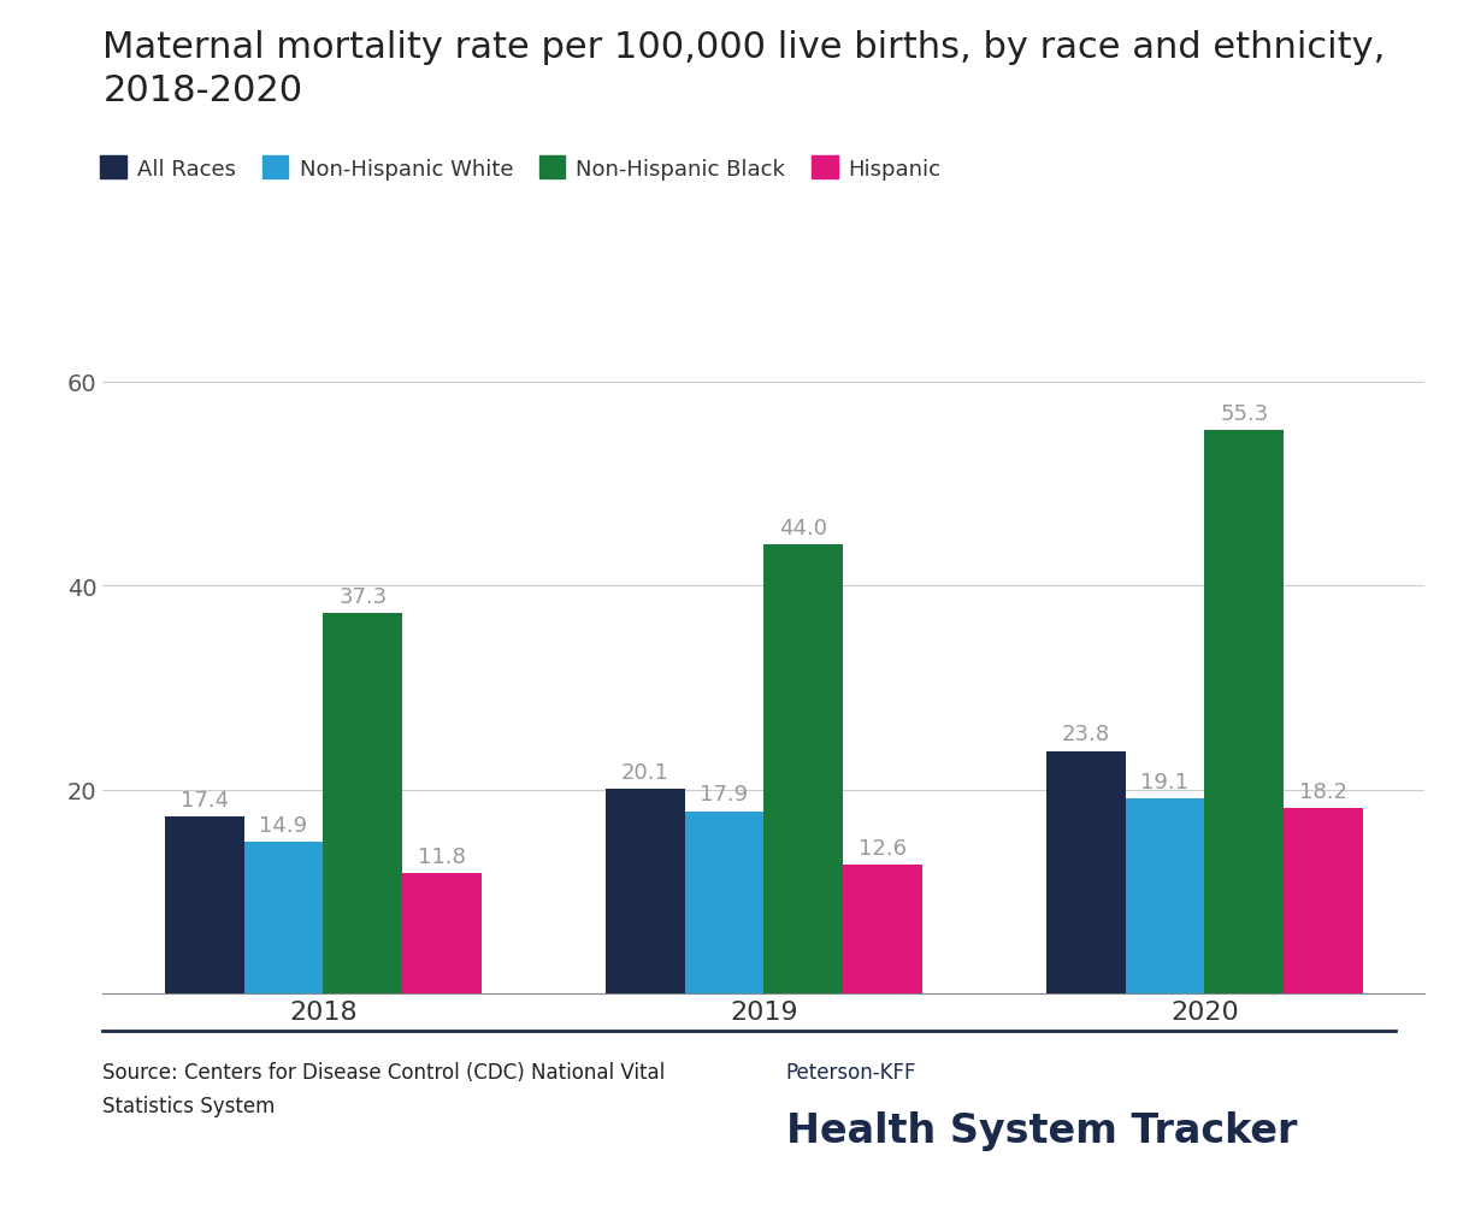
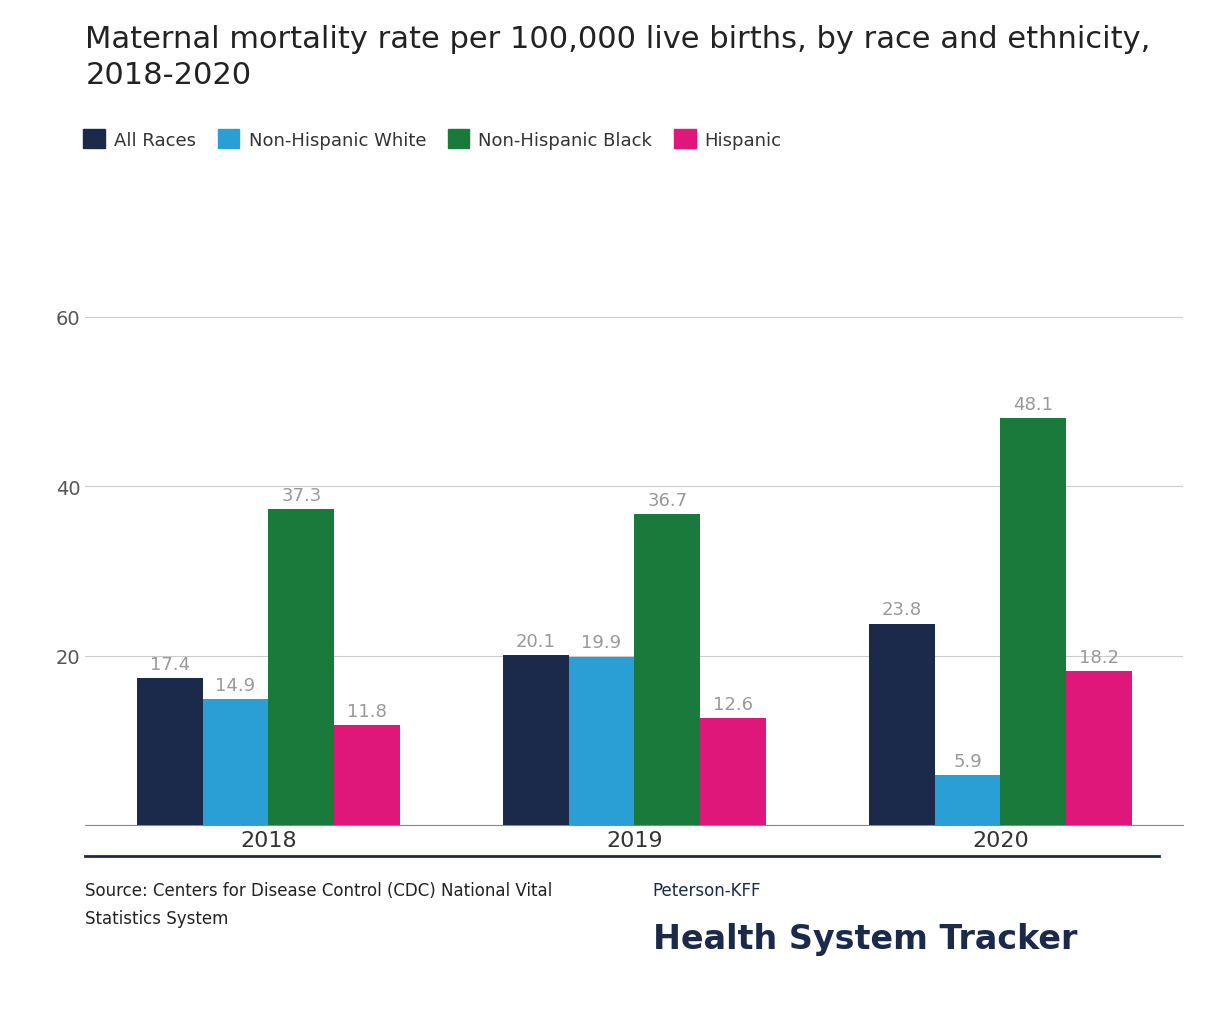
Non-Hispanic White/2019: 17.9 -> 19.9
Non-Hispanic Black/2019: 44.0 -> 36.7
Non-Hispanic White/2020: 19.1 -> 5.9
Non-Hispanic Black/2020: 55.3 -> 48.1
